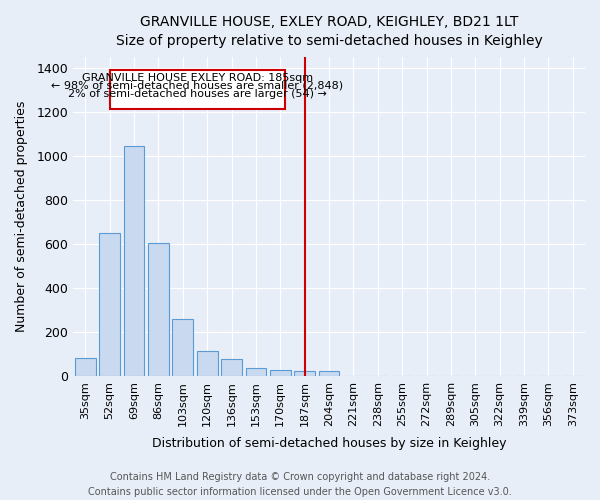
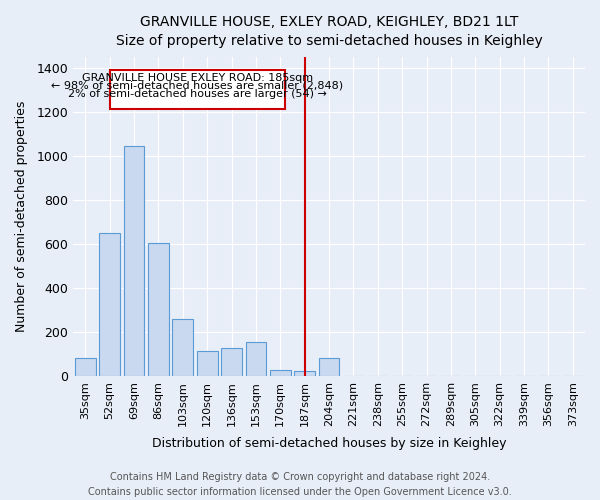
136sqm: 75 -> 125
153sqm: 38 -> 155
204sqm: 20 -> 80
